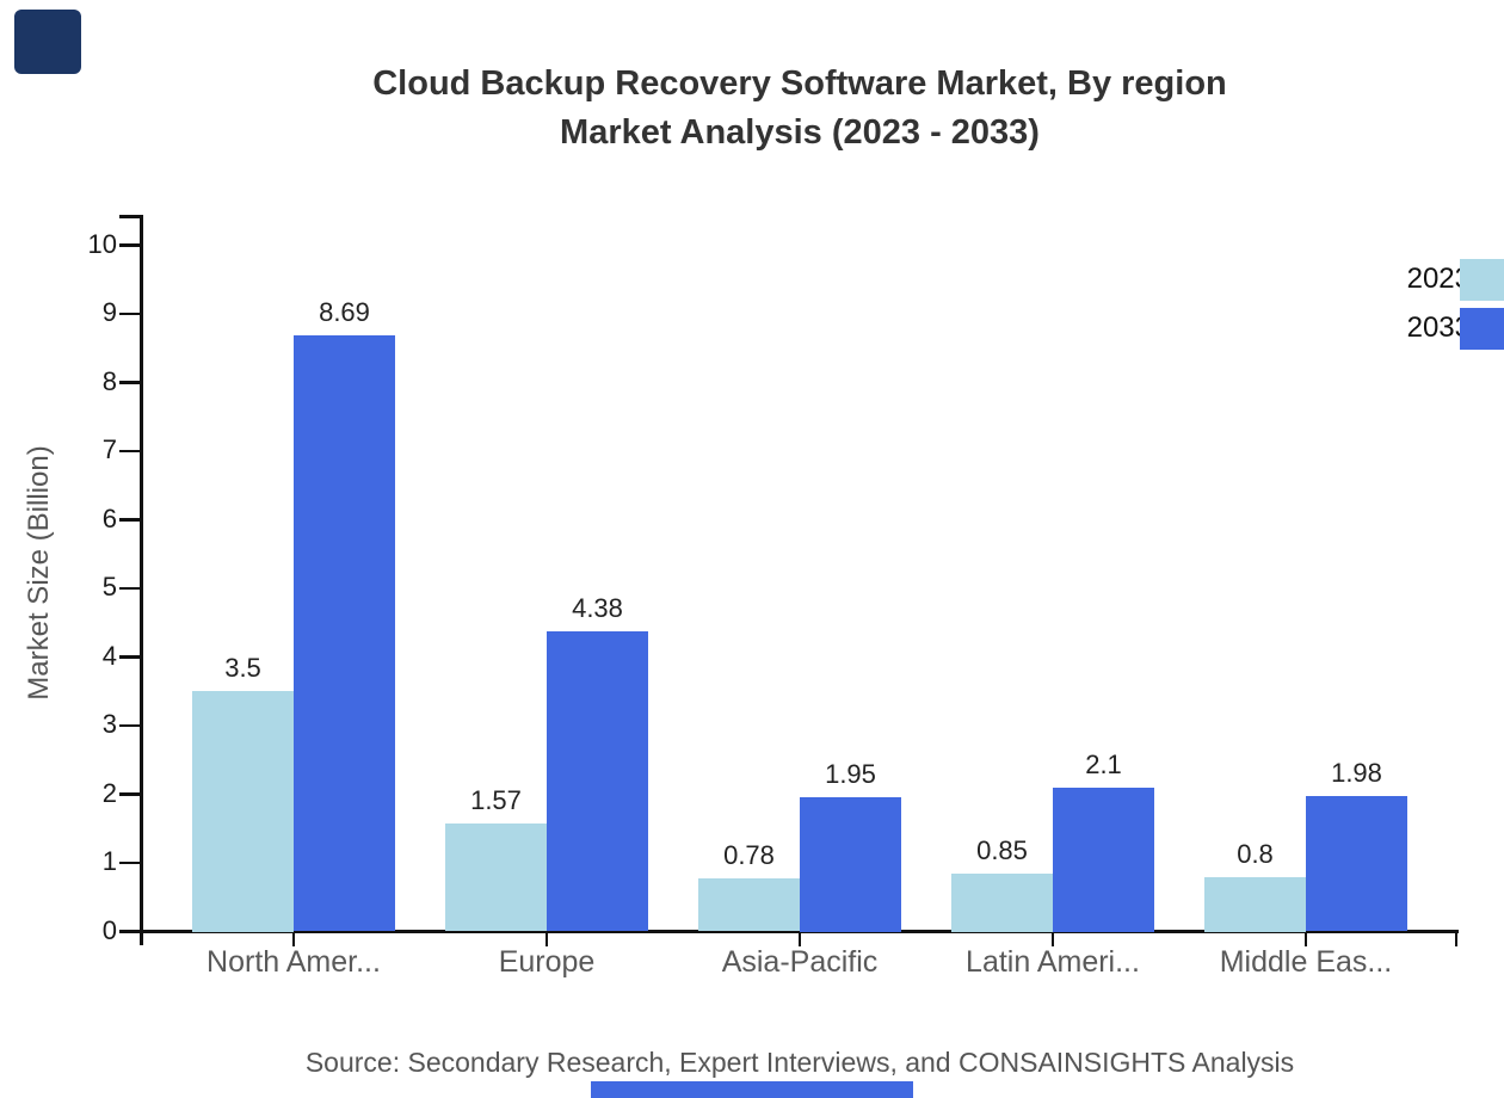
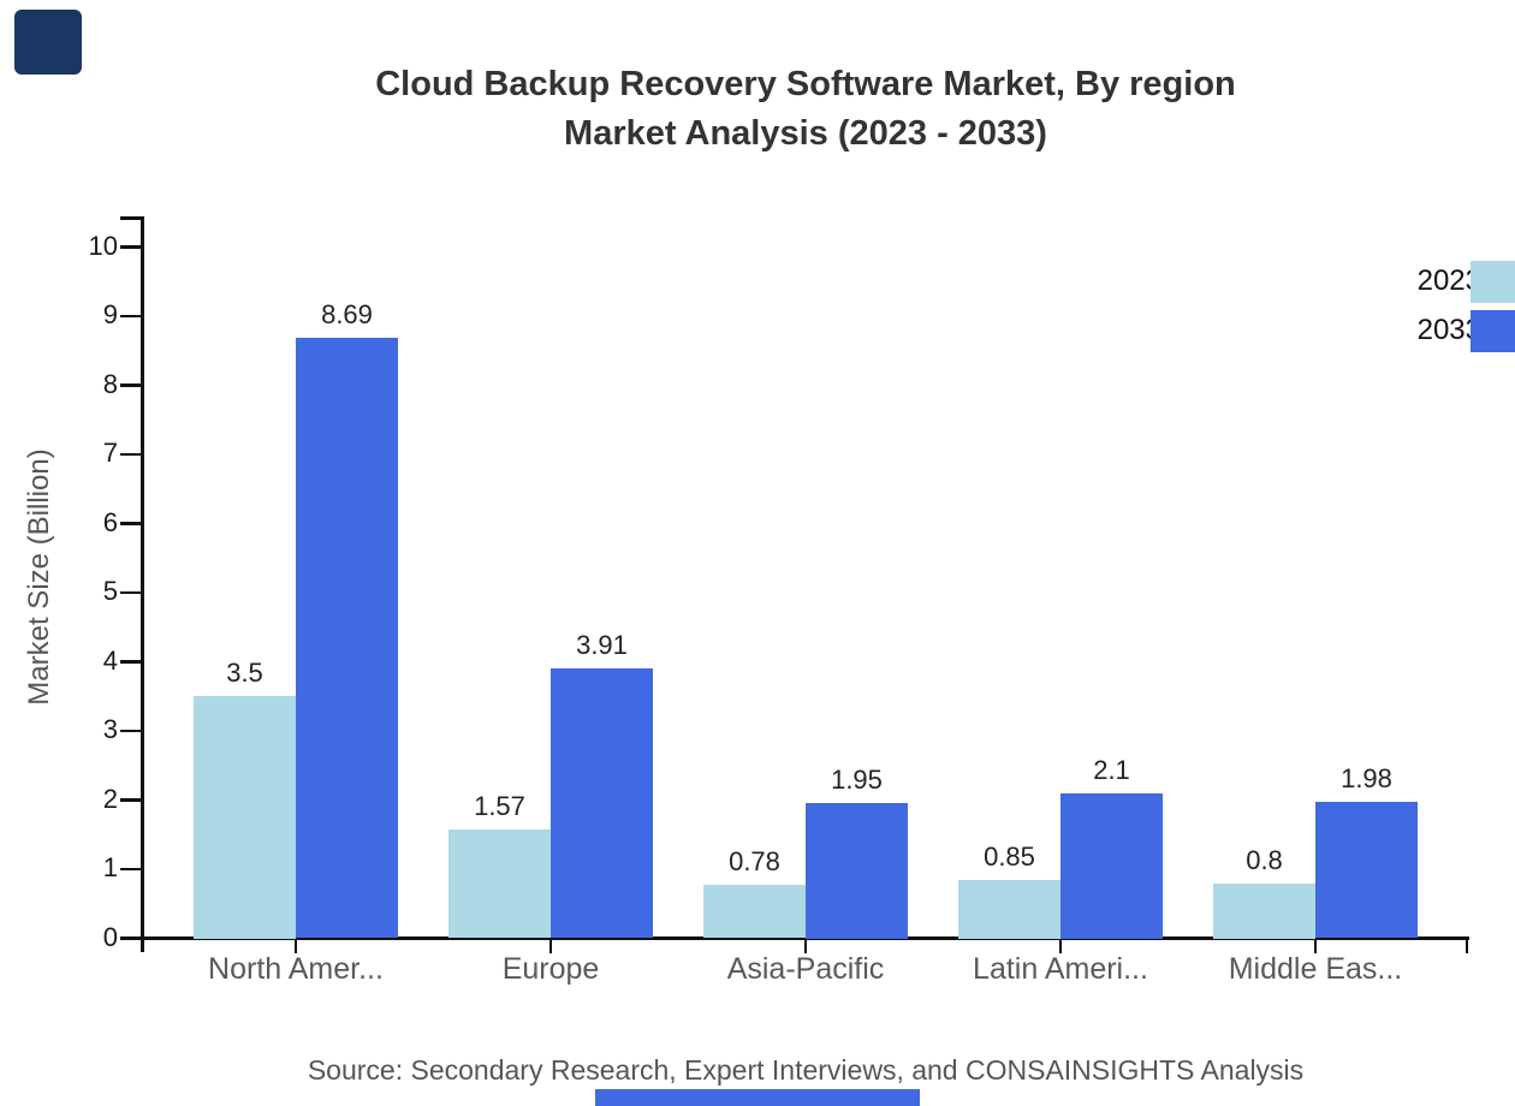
2033/Europe: 4.38 -> 3.91
